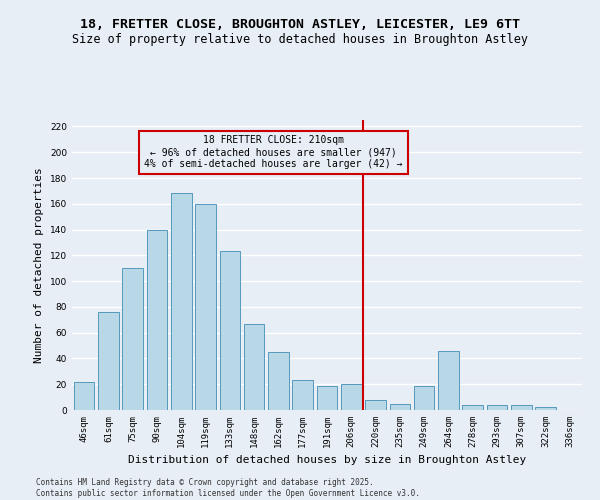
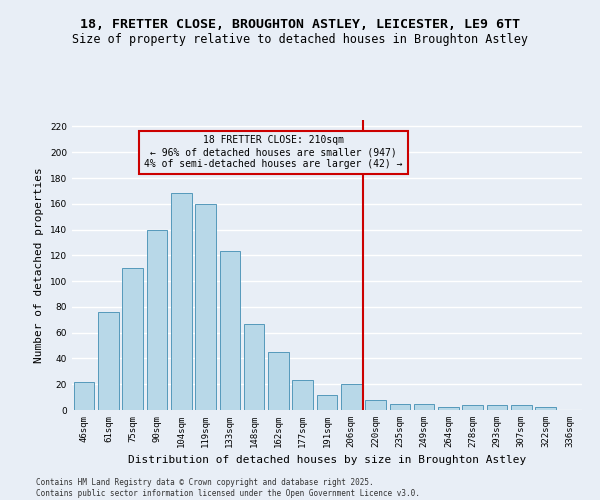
191sqm: 19 -> 12
249sqm: 19 -> 5
264sqm: 46 -> 2
